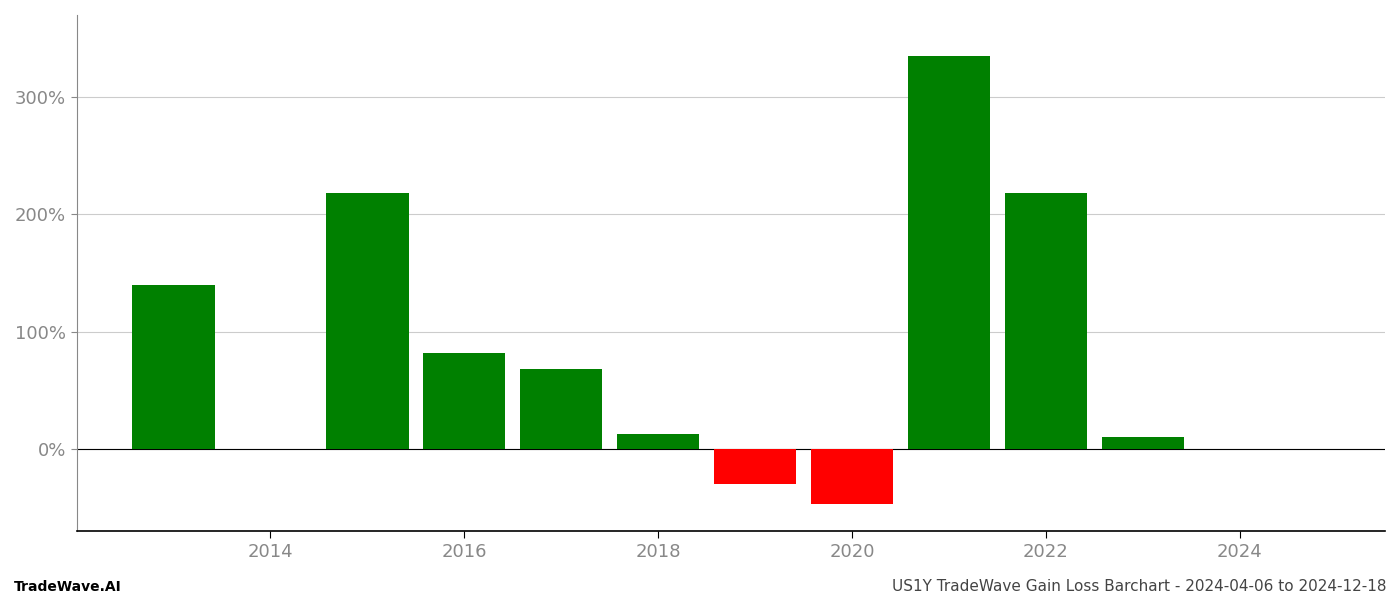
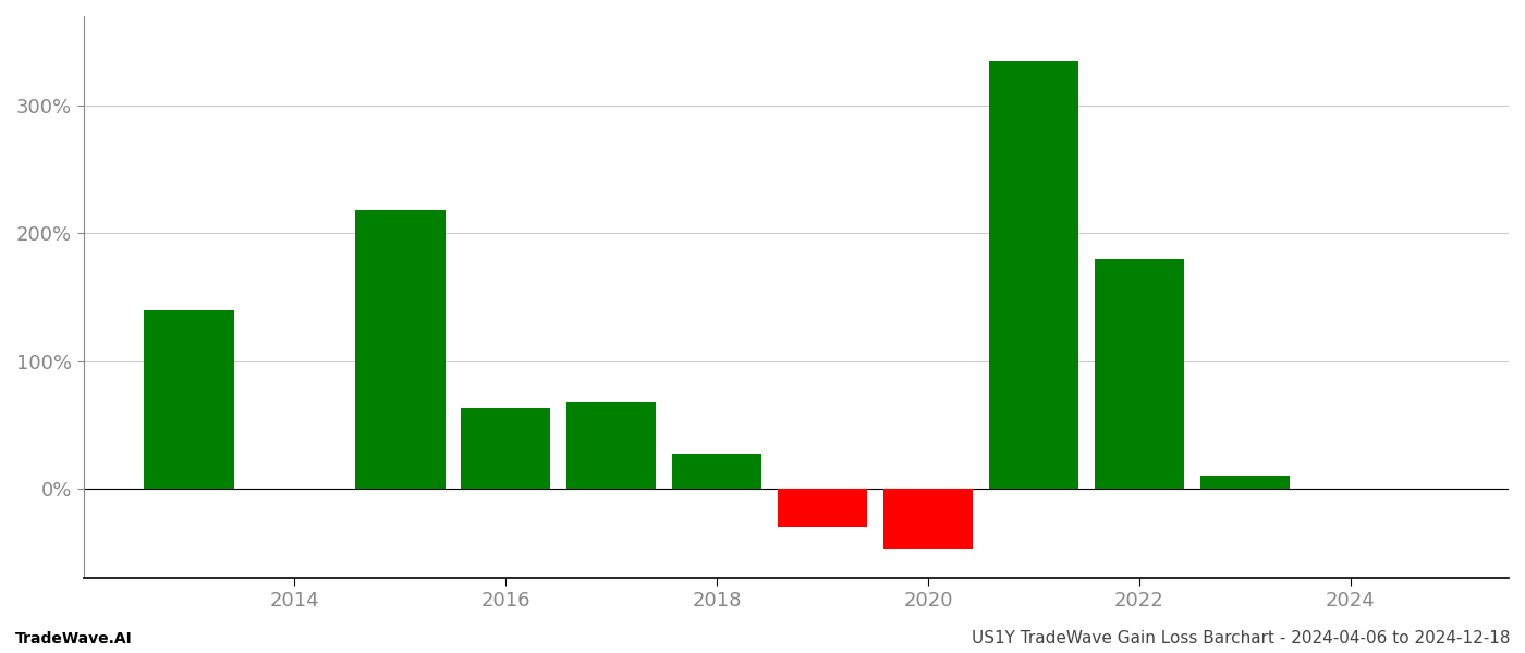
2016: 82% -> 63%
2018: 13% -> 27%
2022: 218% -> 180%
